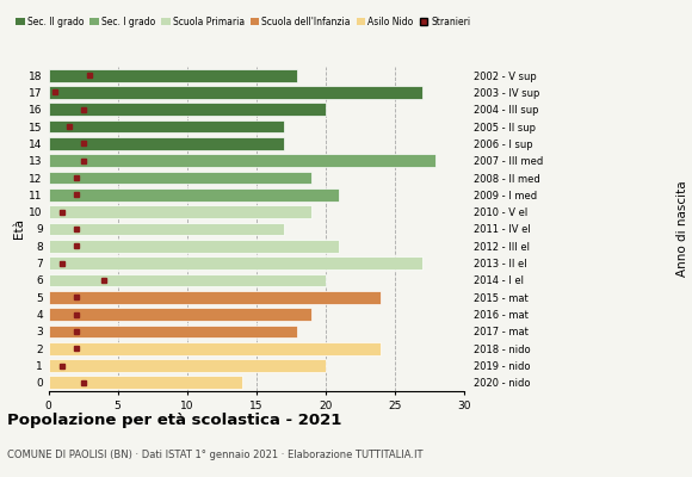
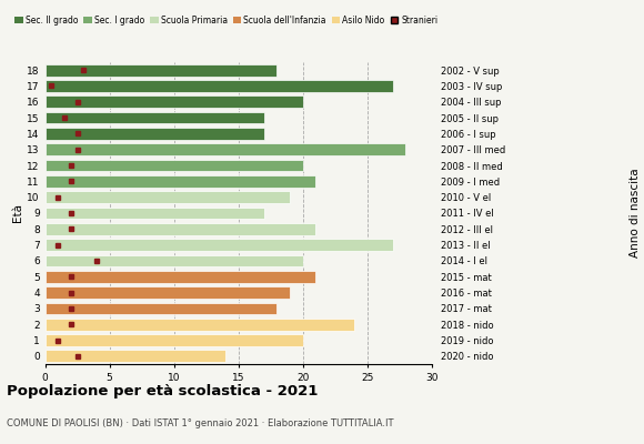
12: 19 -> 20
5: 24 -> 21
